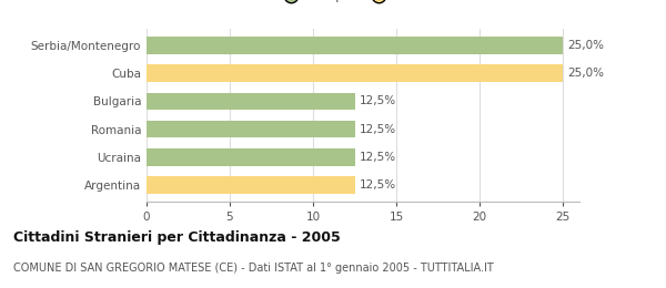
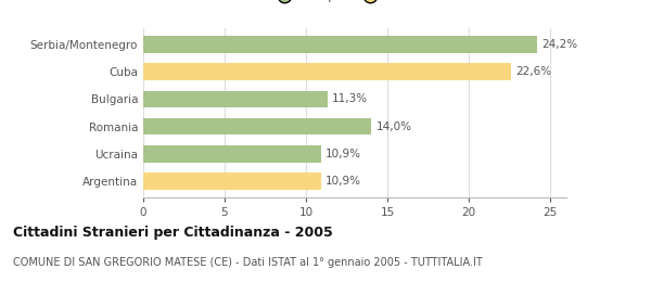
Serbia/Montenegro: 25,0% -> 24,2%
Cuba: 25,0% -> 22,6%
Bulgaria: 12,5% -> 11,3%
Romania: 12,5% -> 14,0%
Ucraina: 12,5% -> 10,9%
Argentina: 12,5% -> 10,9%
